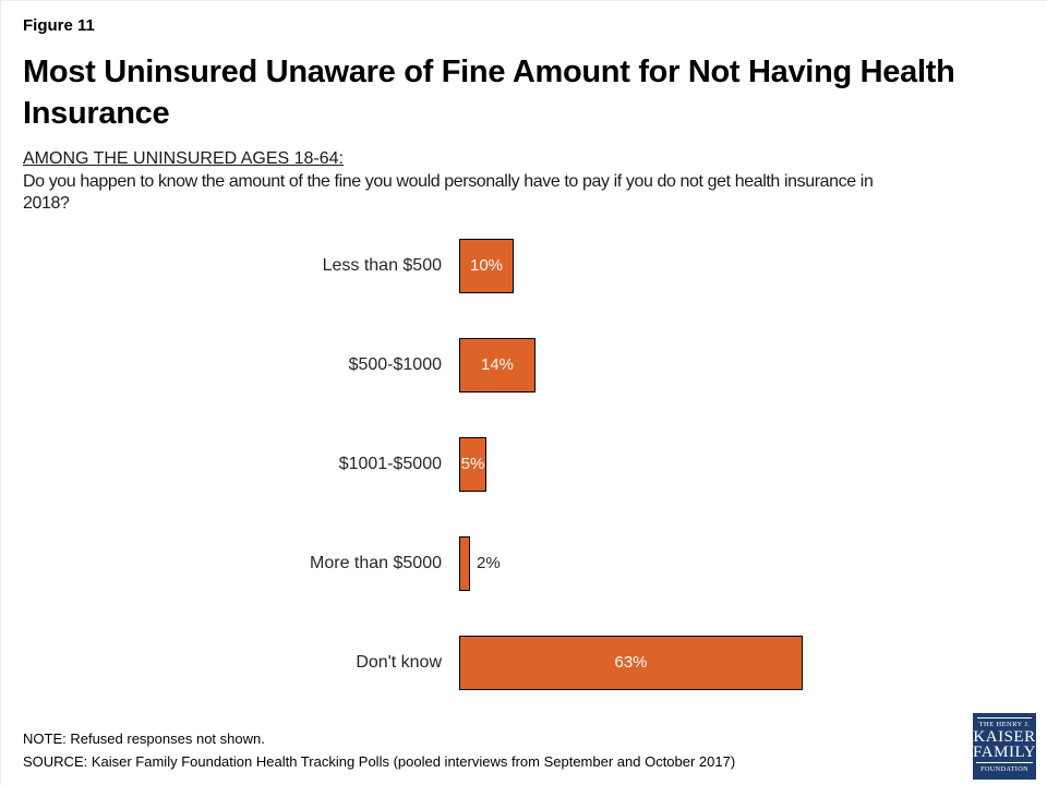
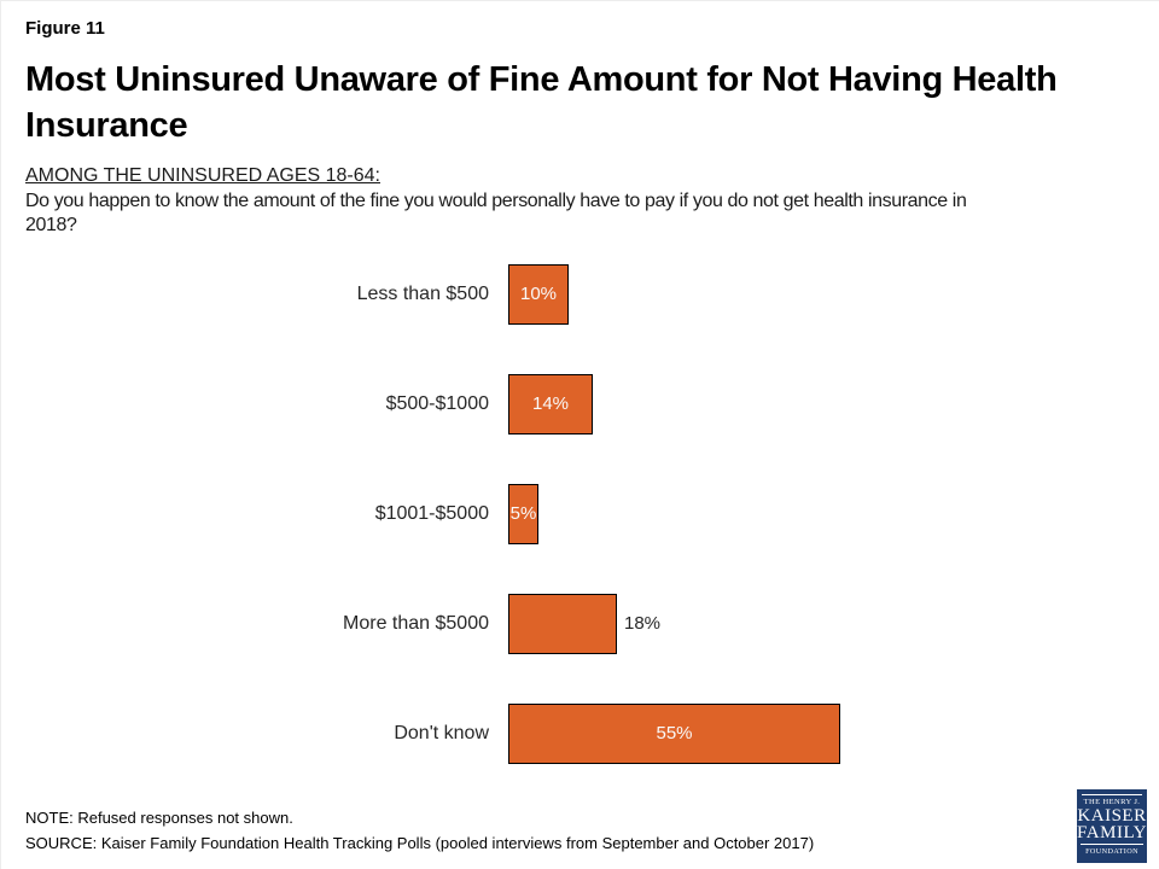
More than $5000: 2% -> 18%
Don't know: 63% -> 55%
